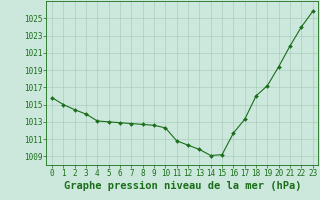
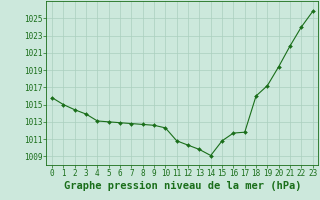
15: 1009.2 -> 1010.8
17: 1013.3 -> 1011.8
